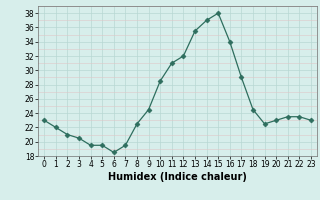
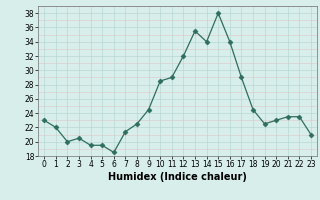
2: 21.0 -> 20.0
7: 19.5 -> 21.4
11: 31.0 -> 29.0
14: 37.0 -> 34.0
23: 23.0 -> 21.0
